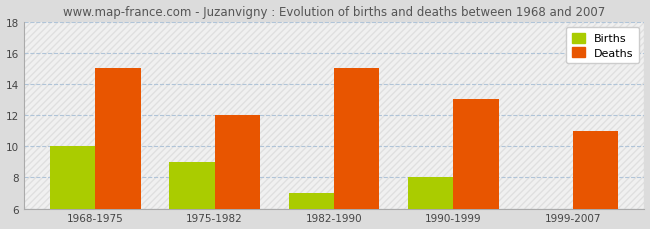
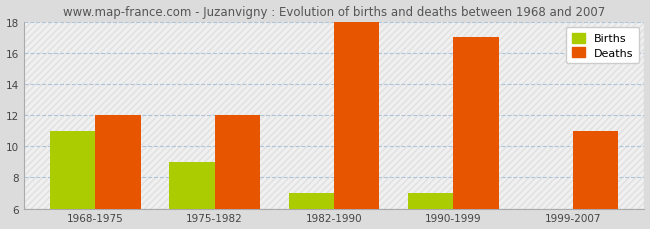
Births/1968-1975: 10 -> 11
Deaths/1968-1975: 15 -> 12
Deaths/1982-1990: 15 -> 18
Births/1990-1999: 8 -> 7
Deaths/1990-1999: 13 -> 17
